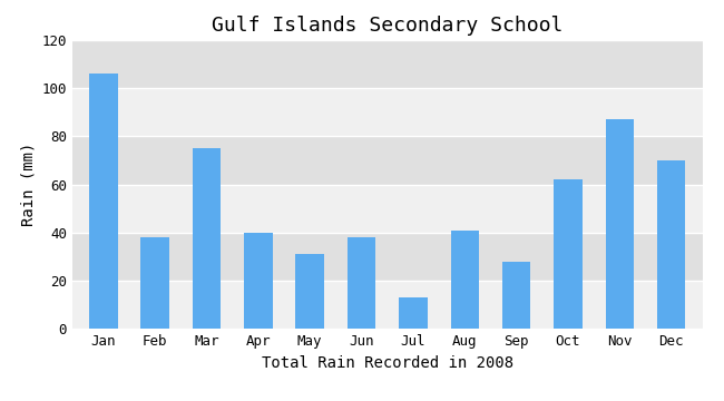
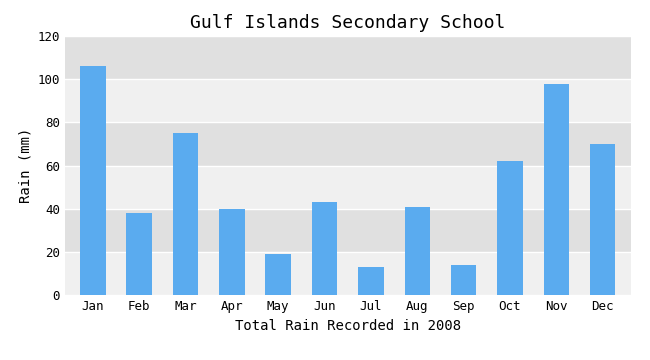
May: 31 -> 19
Jun: 38 -> 43
Sep: 28 -> 14
Nov: 87 -> 98
